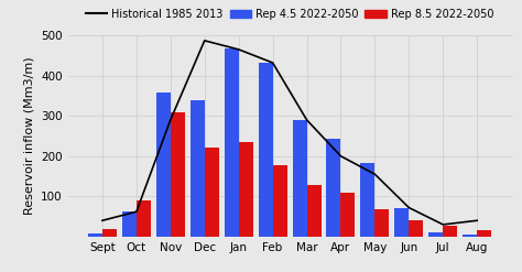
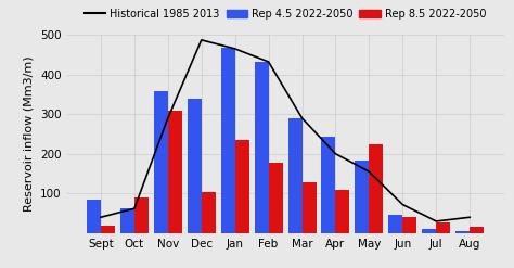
Rep 4.5 2022-2050/Sept: 8 -> 85
Rep 8.5 2022-2050/Dec: 222 -> 105
Rep 8.5 2022-2050/May: 67 -> 225
Rep 4.5 2022-2050/Jun: 72 -> 45
